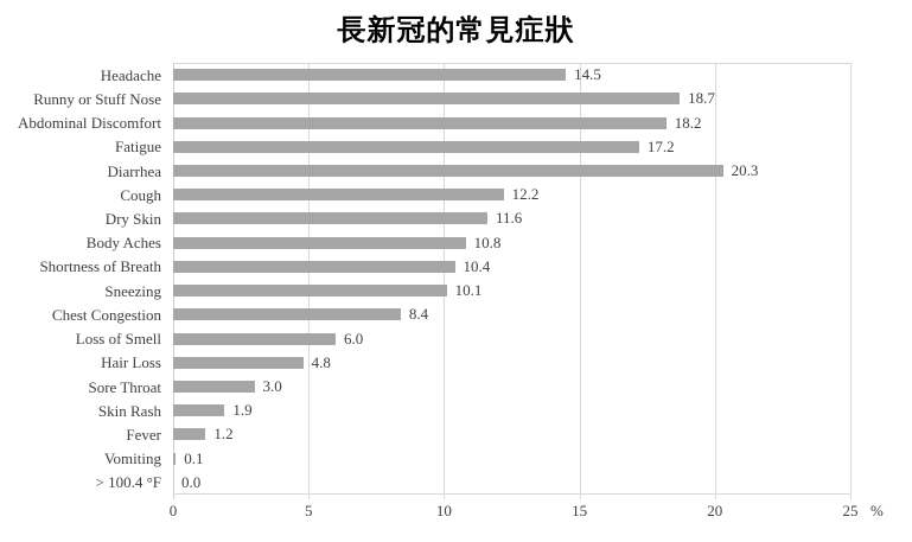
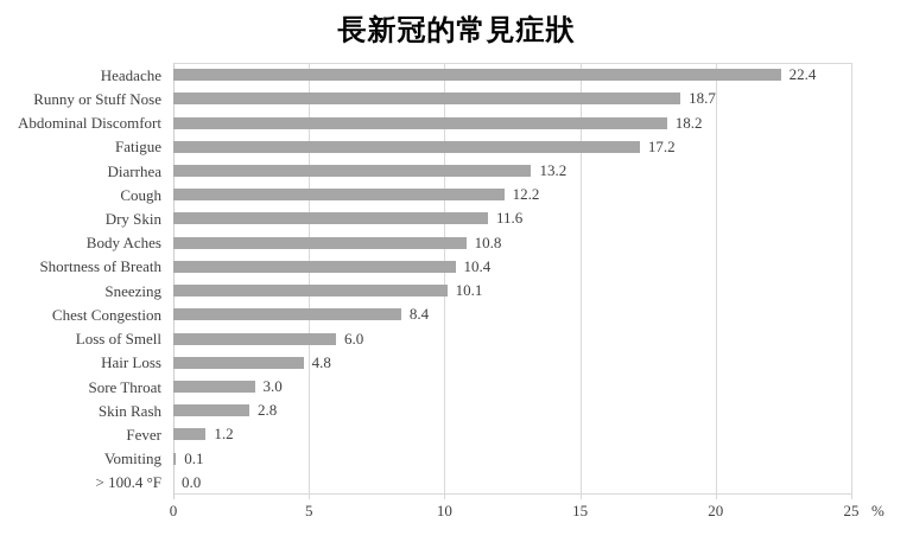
Headache: 14.5 -> 22.4
Diarrhea: 20.3 -> 13.2
Skin Rash: 1.9 -> 2.8
